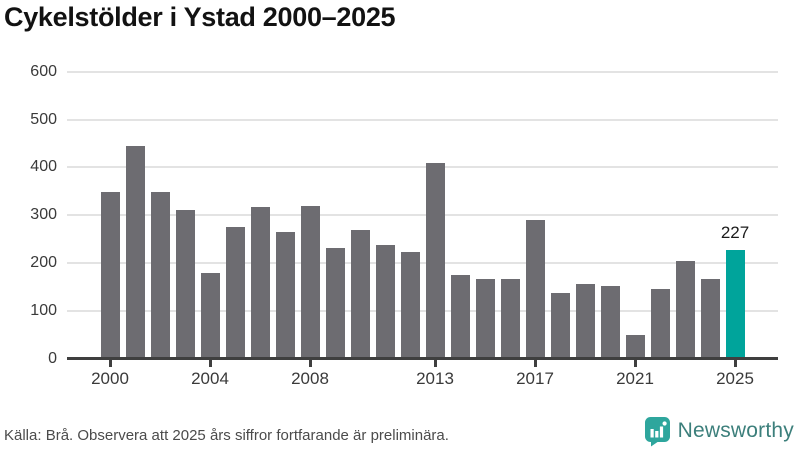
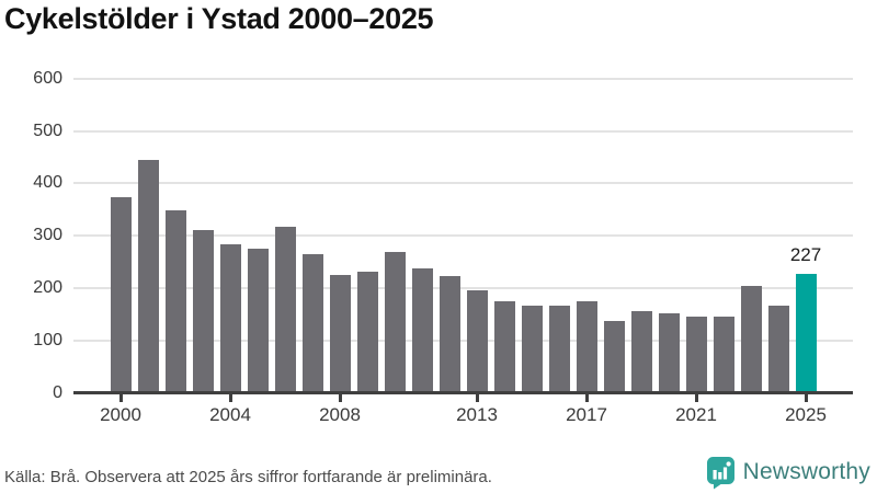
2000: 350 -> 380
2004: 180 -> 280
2008: 320 -> 230
2013: 410 -> 200
2017: 290 -> 180
2021: 50 -> 150
